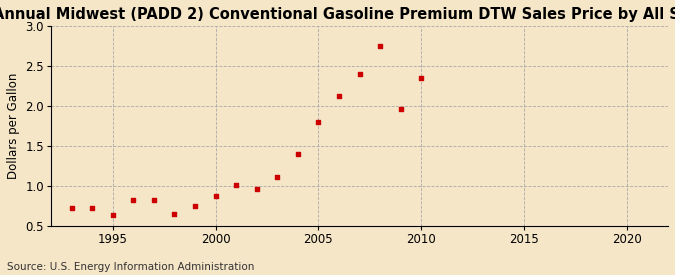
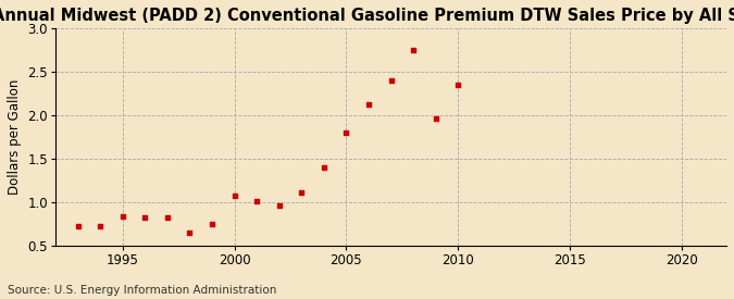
1995: 0.64 -> 0.84
2000: 0.88 -> 1.07
